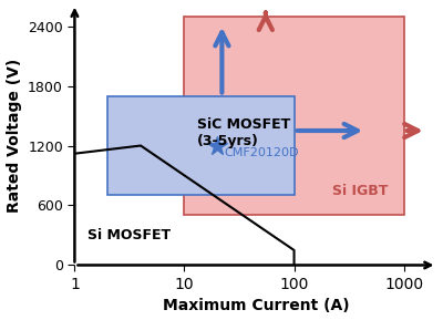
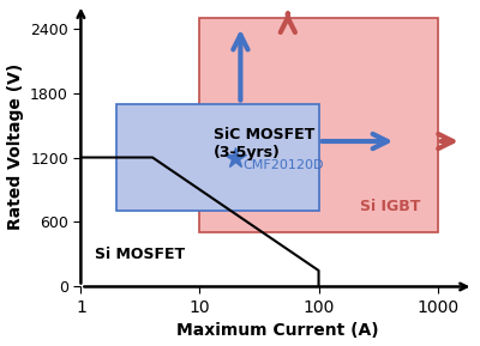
1: 1120 -> 1200
